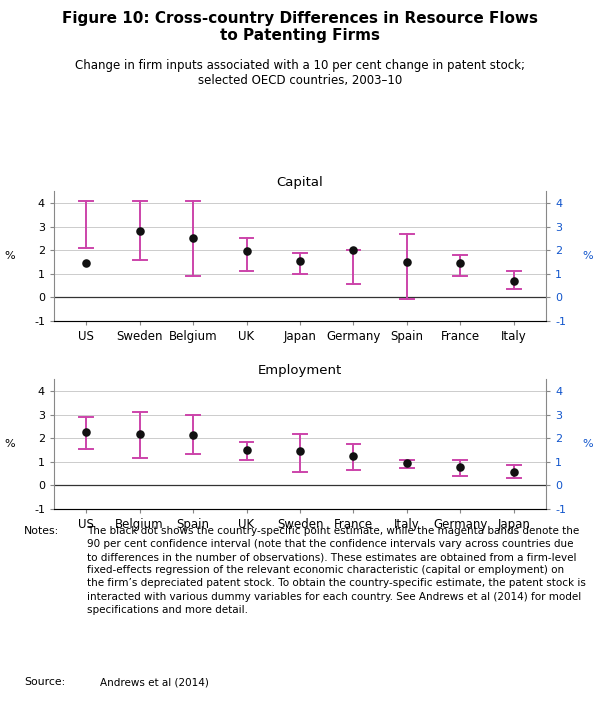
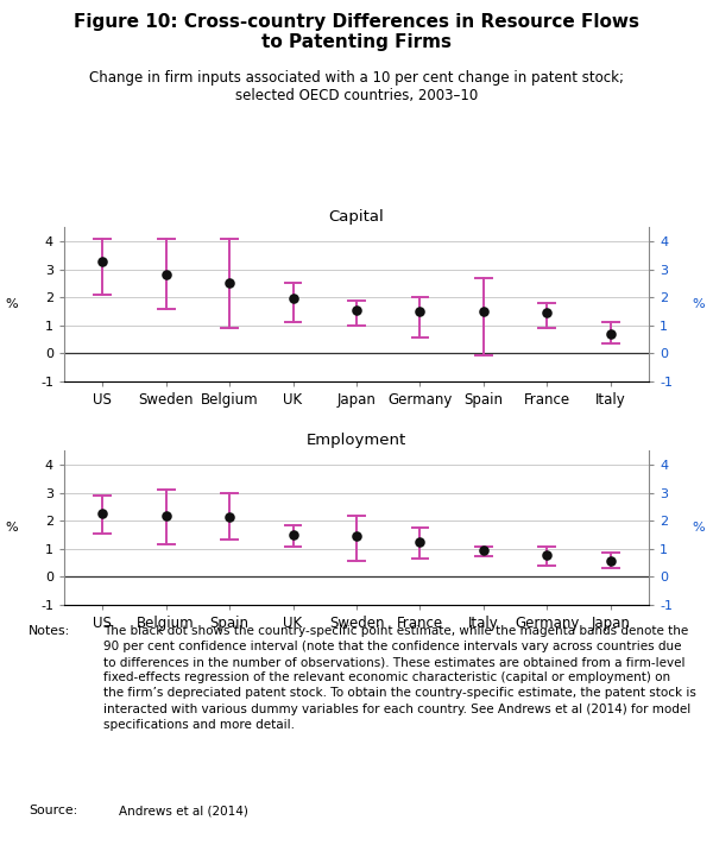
Capital/US: 1.45 -> 3.30
Capital/Germany: 2.00 -> 1.50
